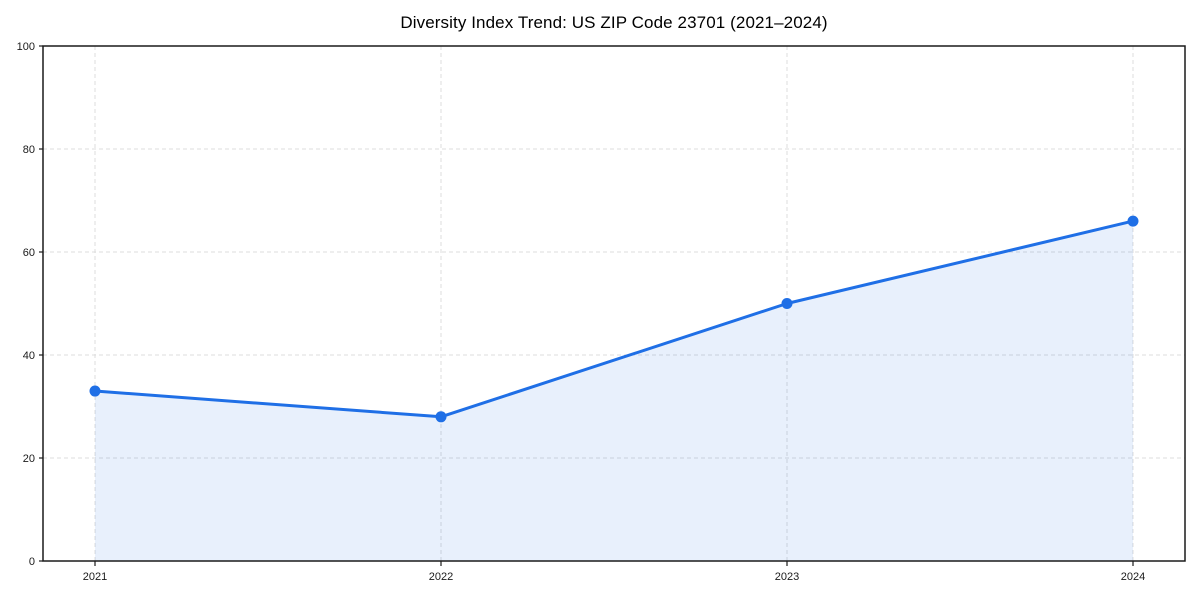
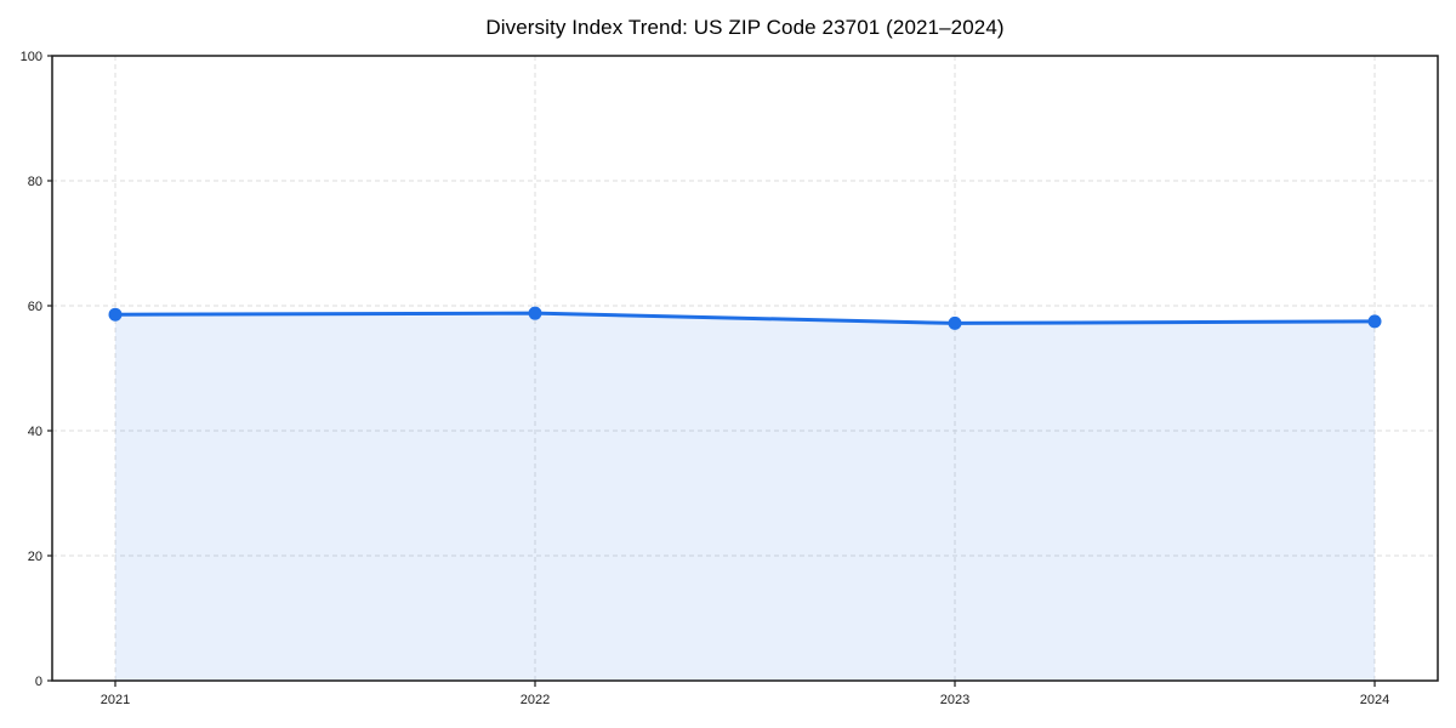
2021: 33 -> 59
2022: 28 -> 59
2023: 50 -> 57
2024: 66 -> 58
